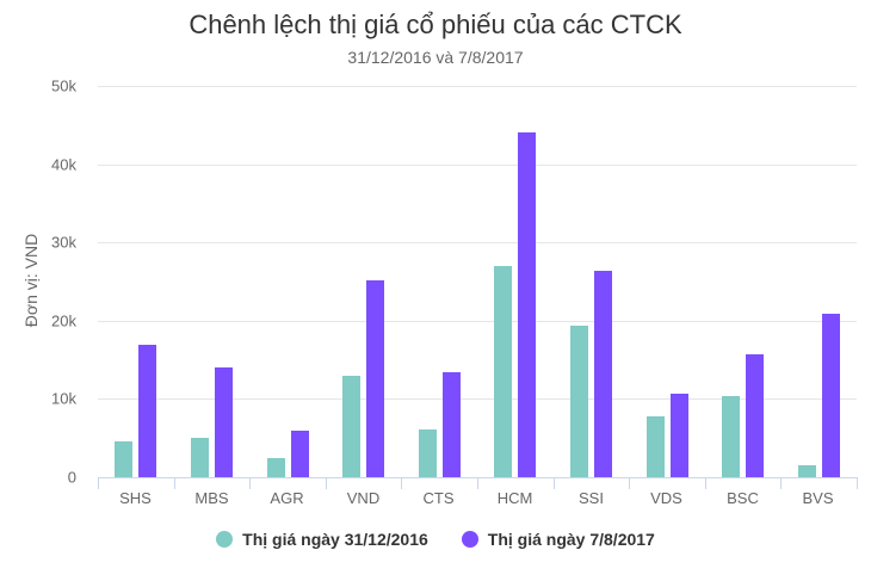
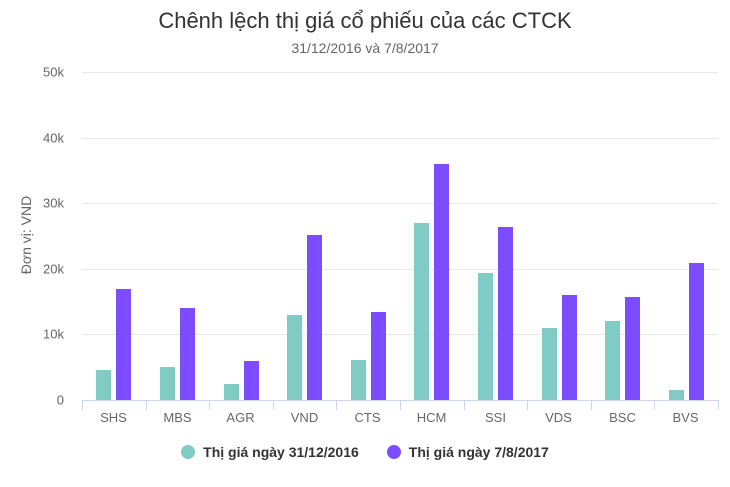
Thị giá ngày 7/8/2017/HCM: 44k -> 36k
Thị giá ngày 31/12/2016/VDS: 8k -> 11k
Thị giá ngày 7/8/2017/VDS: 11k -> 16k
Thị giá ngày 31/12/2016/BSC: 10k -> 12k
